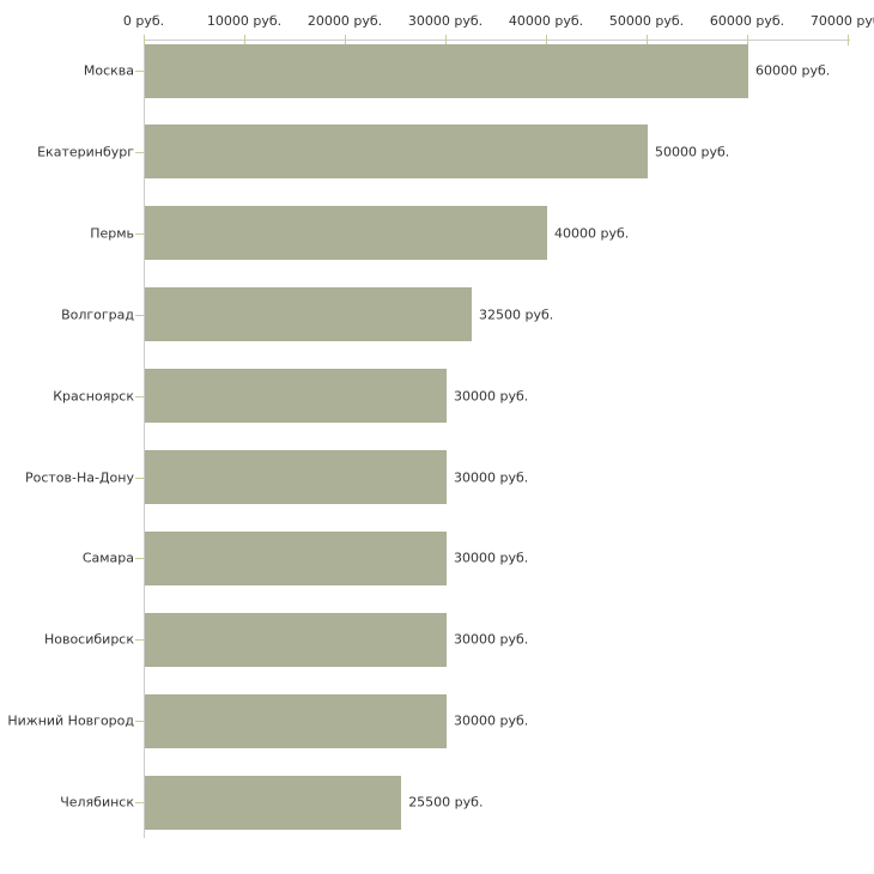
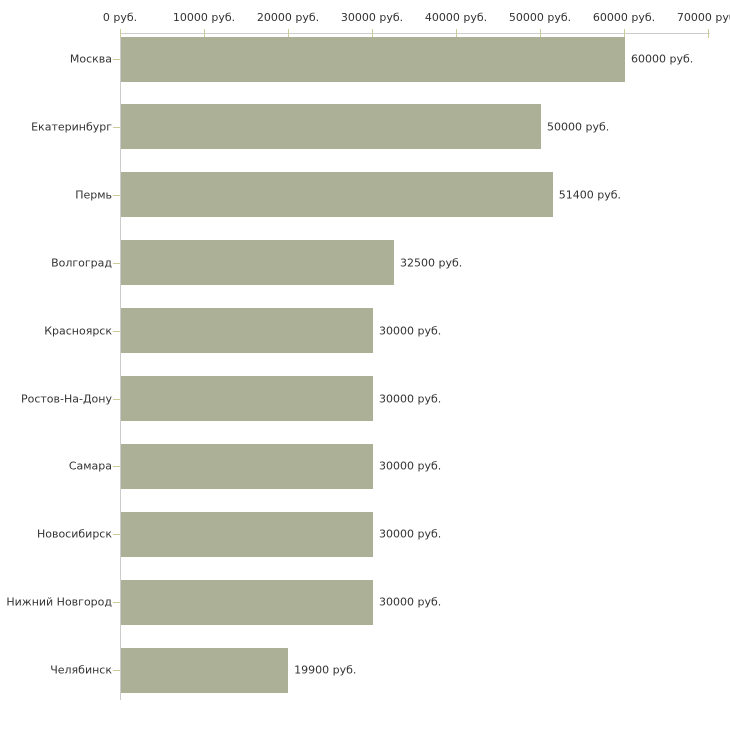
Пермь: 40000 -> 51400
Челябинск: 25500 -> 19900
